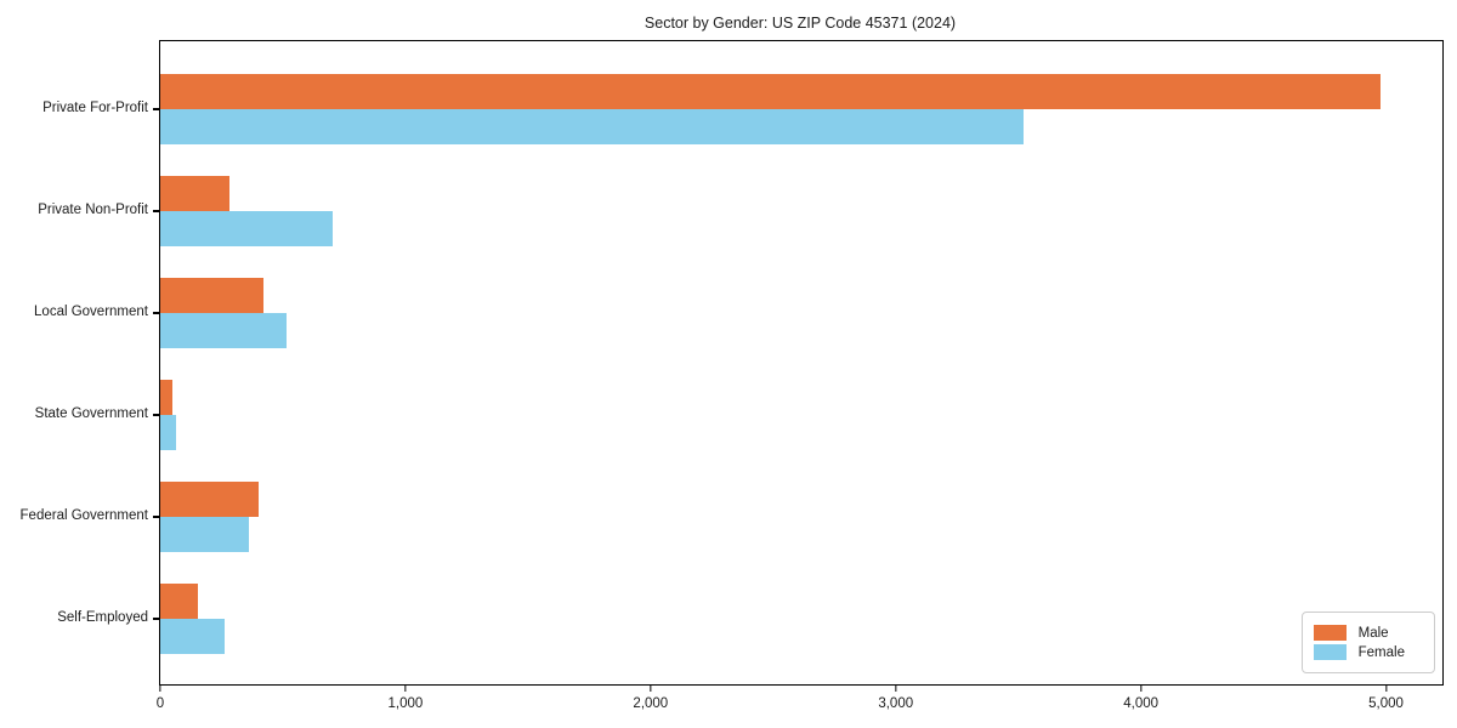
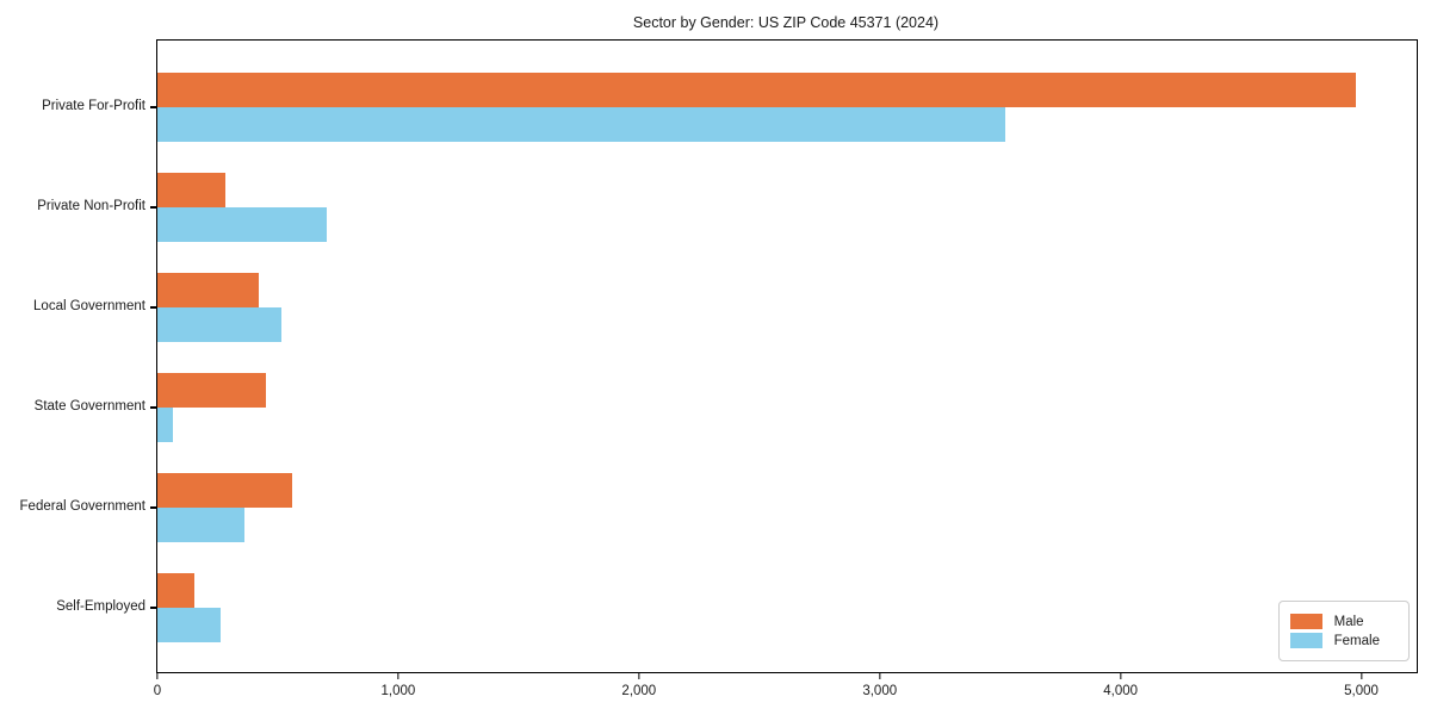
Male/State Government: 50 -> 450
Male/Federal Government: 400 -> 560
